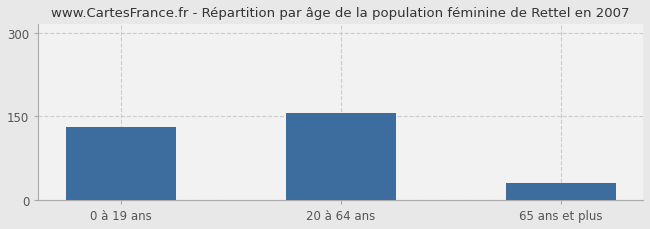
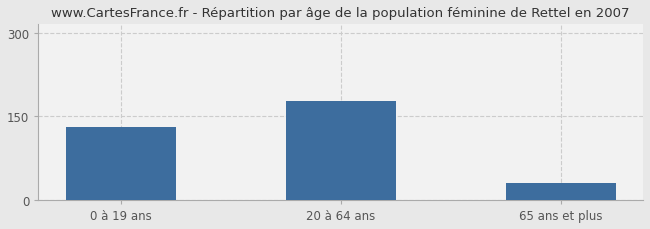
20 à 64 ans: 156 -> 178
